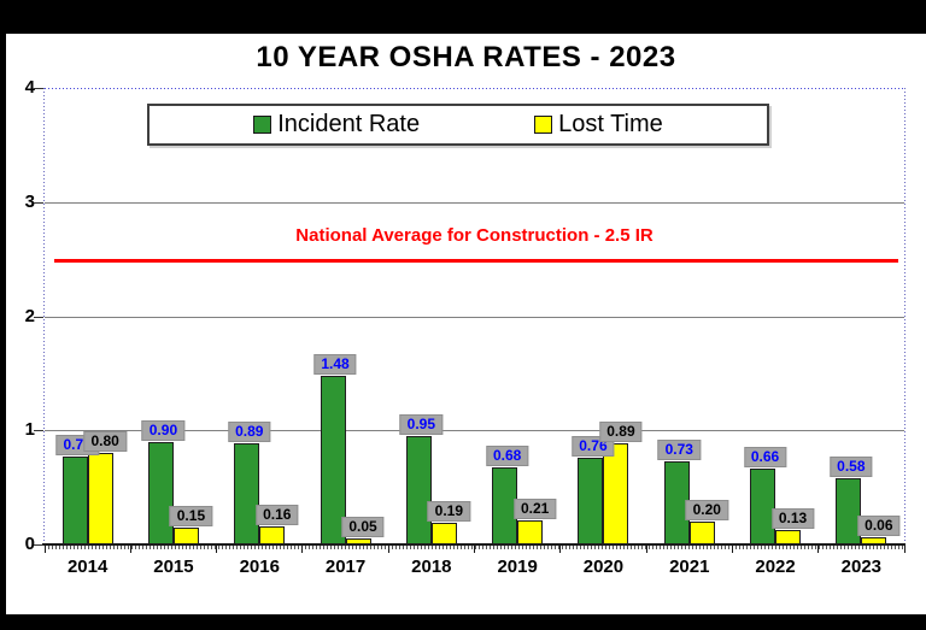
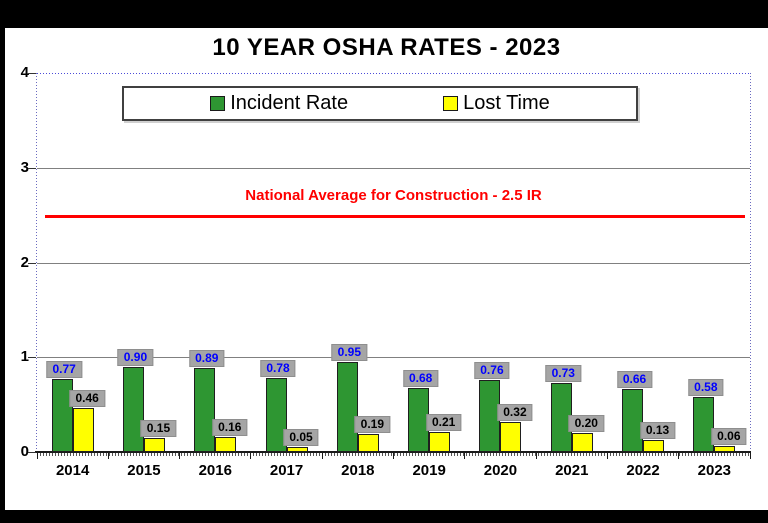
Lost Time/2014: 0.80 -> 0.46
Incident Rate/2017: 1.48 -> 0.78
Lost Time/2020: 0.89 -> 0.32
